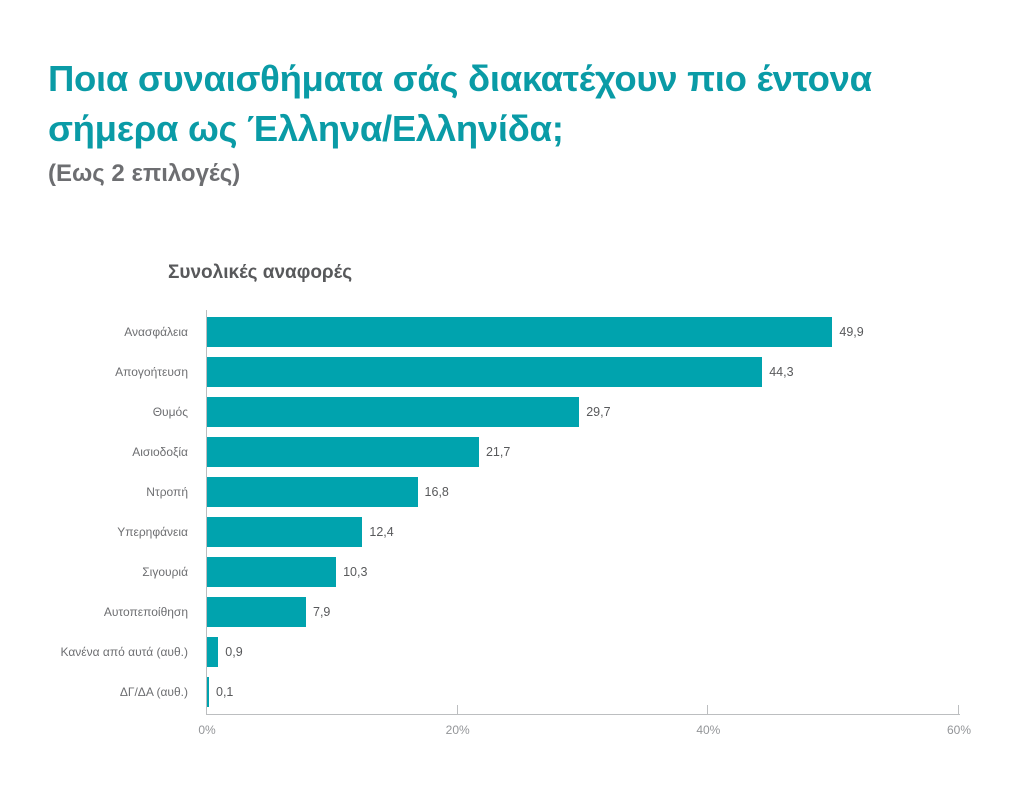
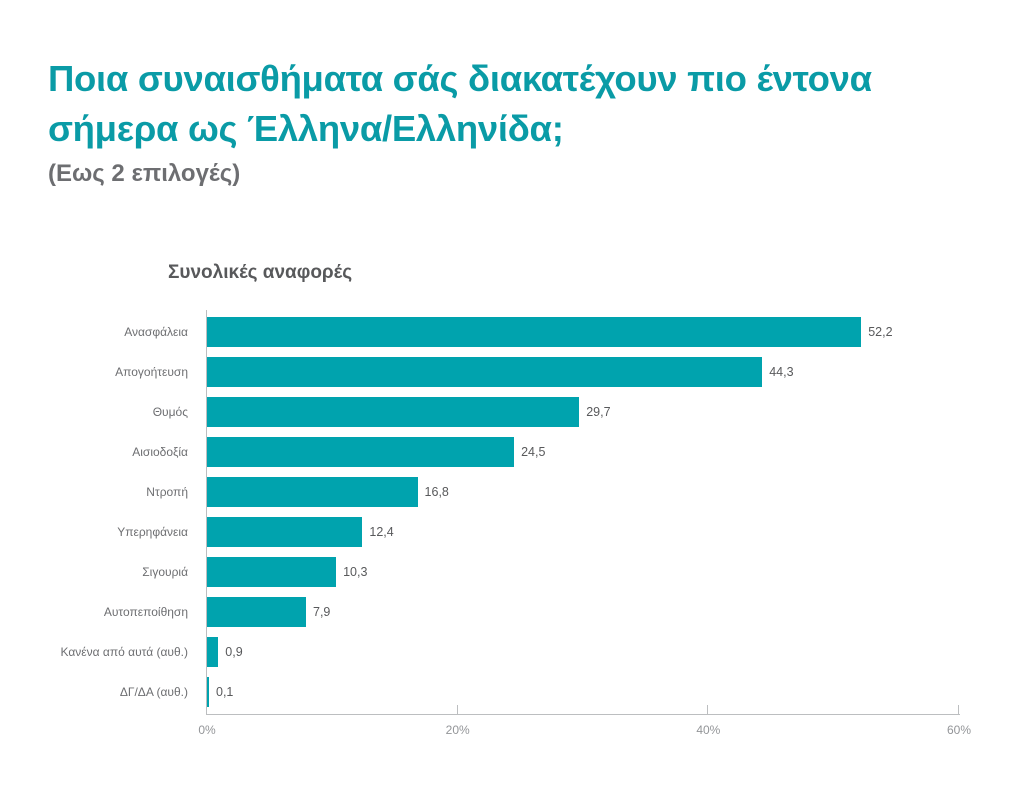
Ανασφάλεια: 49,9 -> 52,2
Αισιοδοξία: 21,7 -> 24,5
